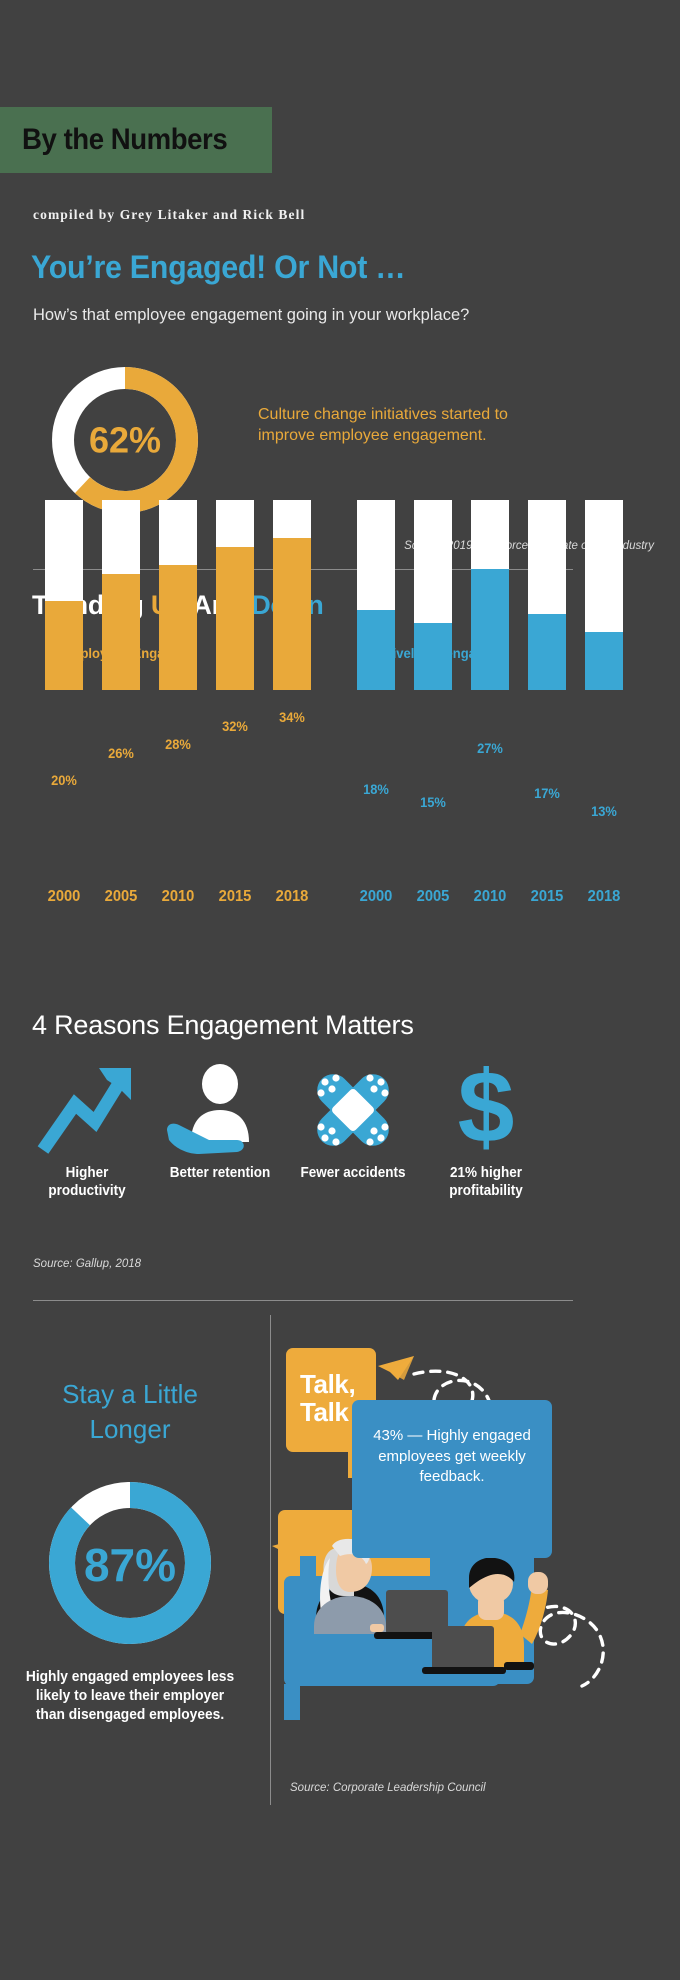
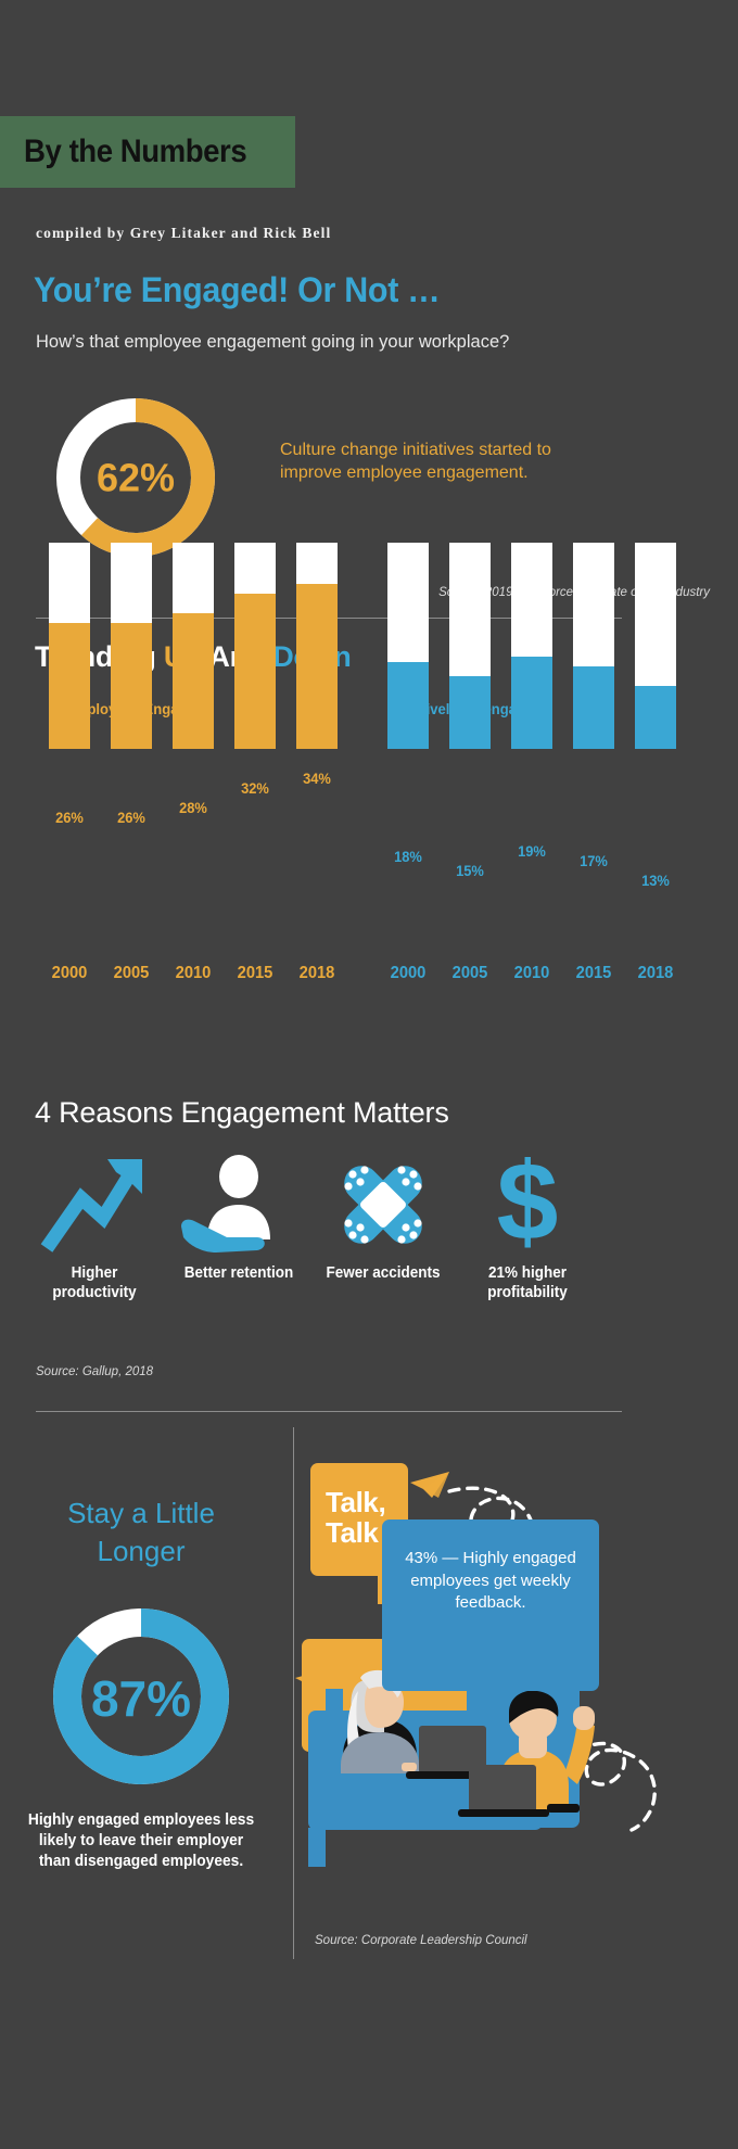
% Employees Engaged/2000: 20% -> 26%
% Actively Disengaged/2010: 27% -> 19%
